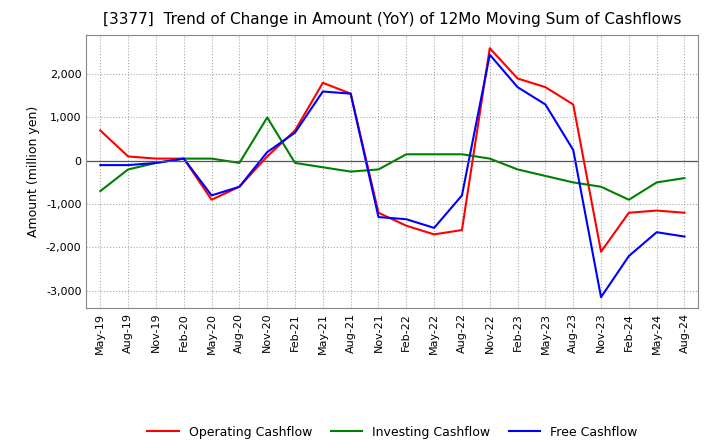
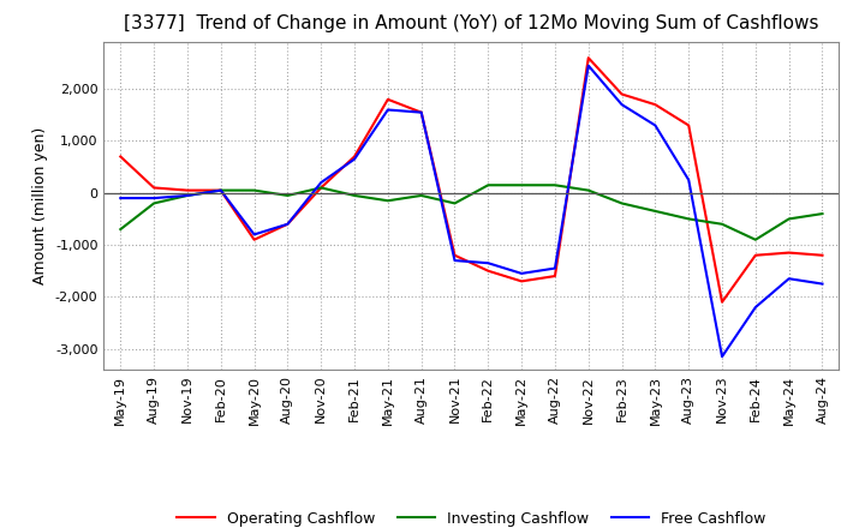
Investing Cashflow/Nov-20: 1,000 -> 100
Investing Cashflow/Aug-21: -250 -> -50
Free Cashflow/Aug-22: -800 -> -1,450
